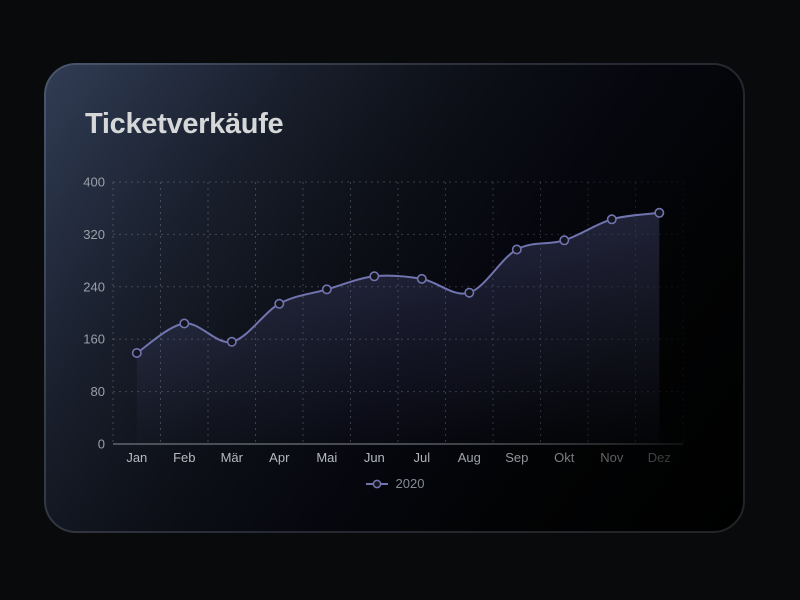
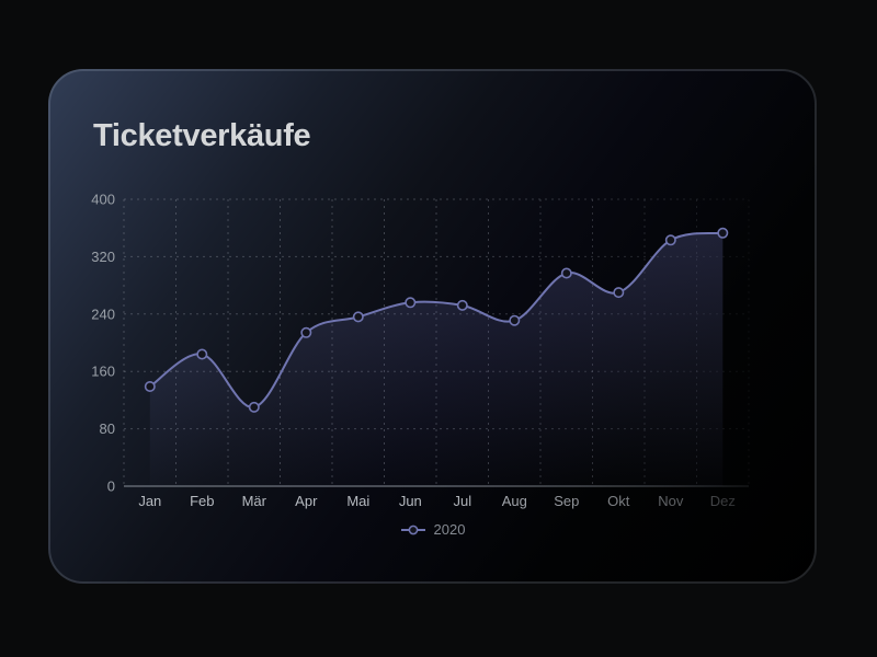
Mär: 160 -> 110
Okt: 310 -> 270
